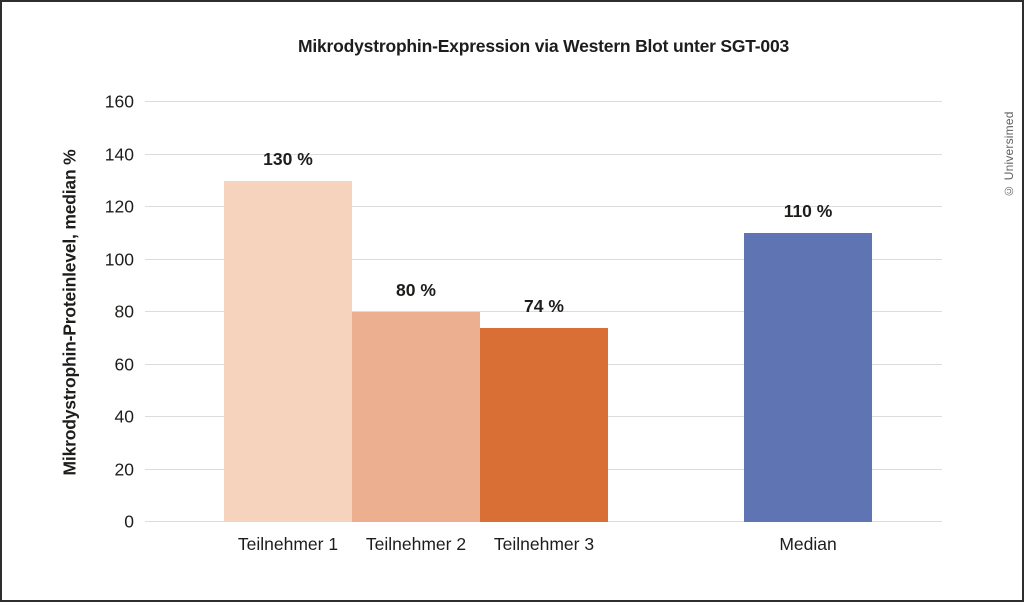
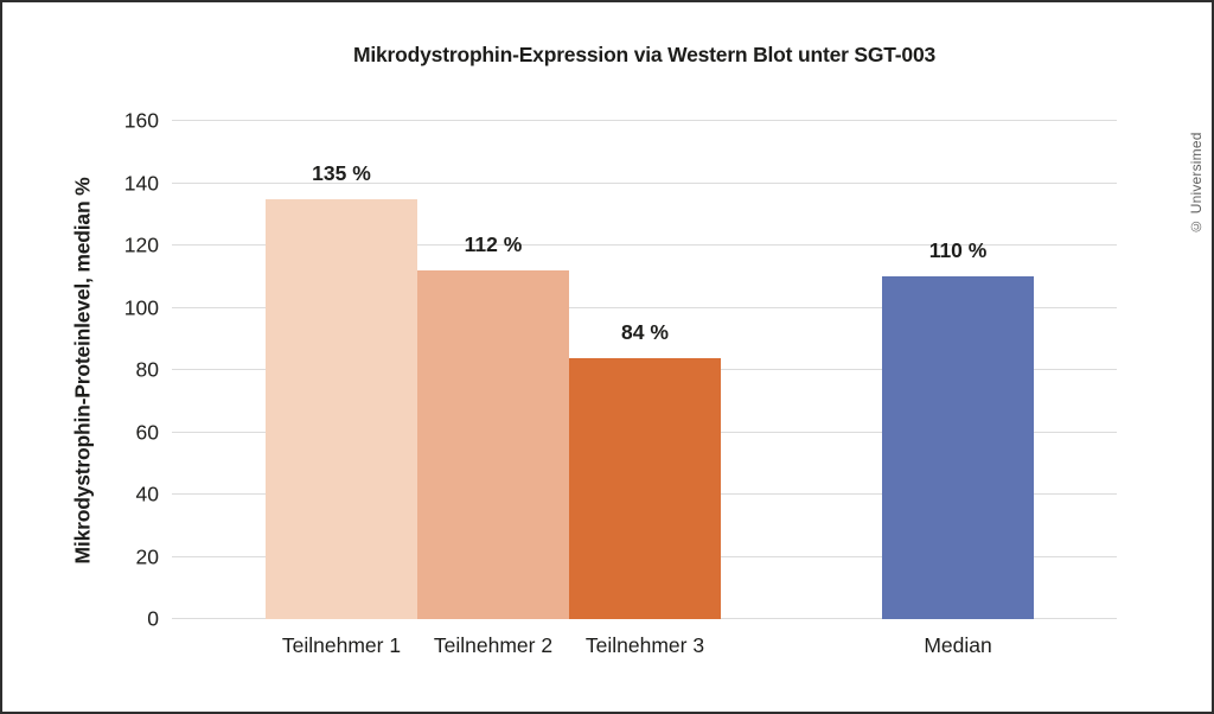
Teilnehmer 1: 130 -> 135
Teilnehmer 2: 80 -> 112
Teilnehmer 3: 74 -> 84
